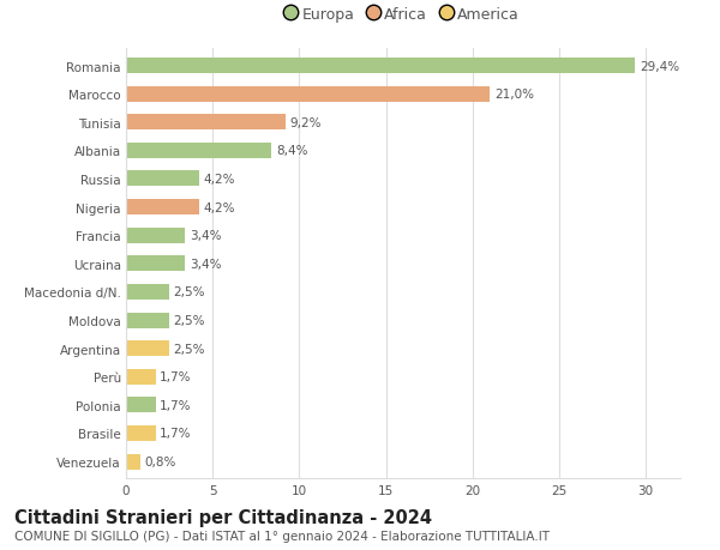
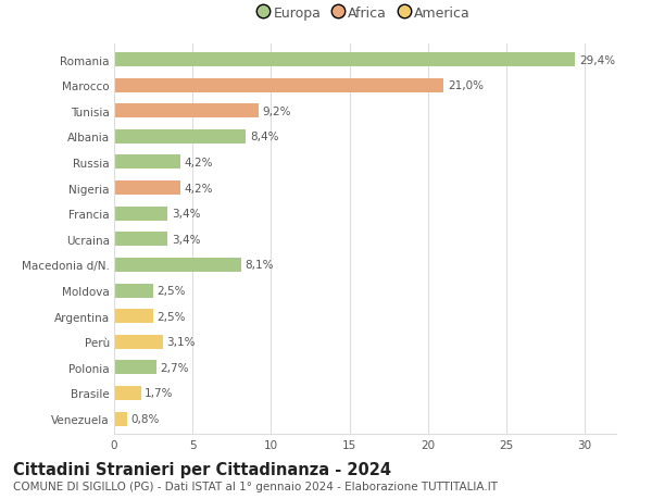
Macedonia d/N.: 2,5% -> 8,1%
Perù: 1,7% -> 3,1%
Polonia: 1,7% -> 2,7%
